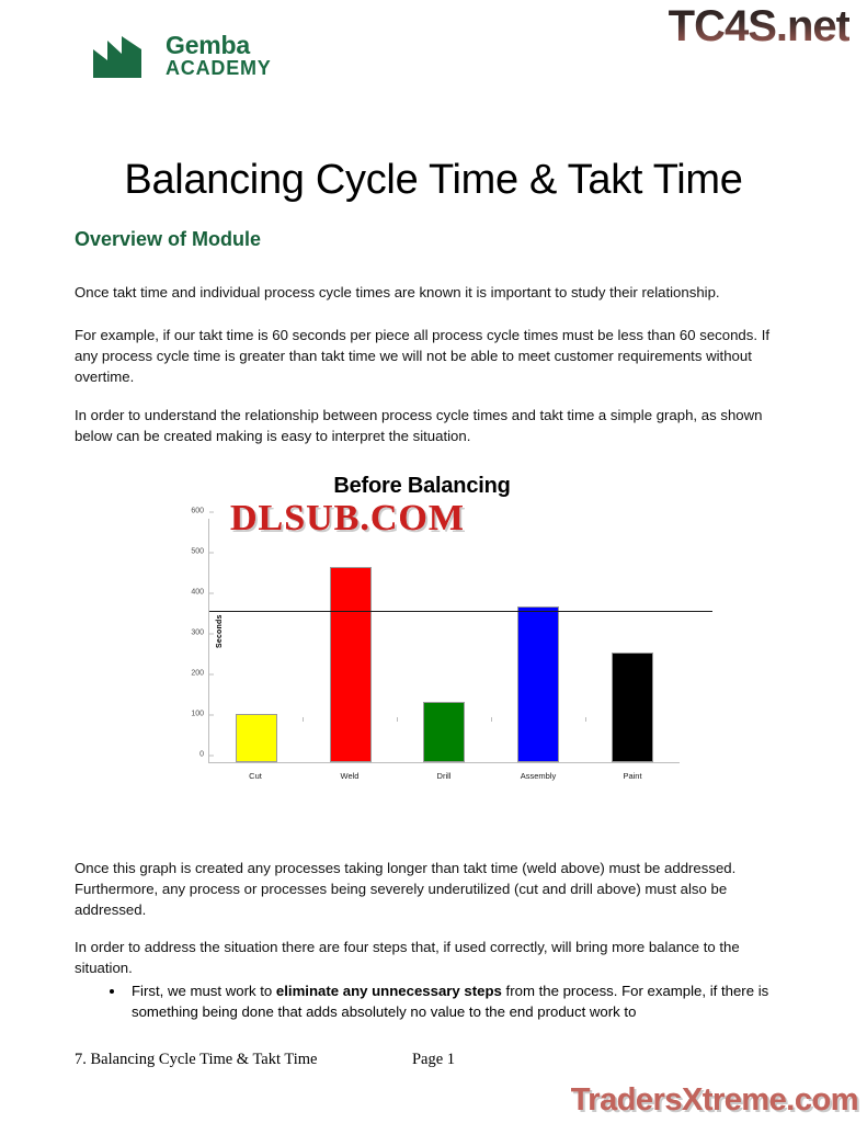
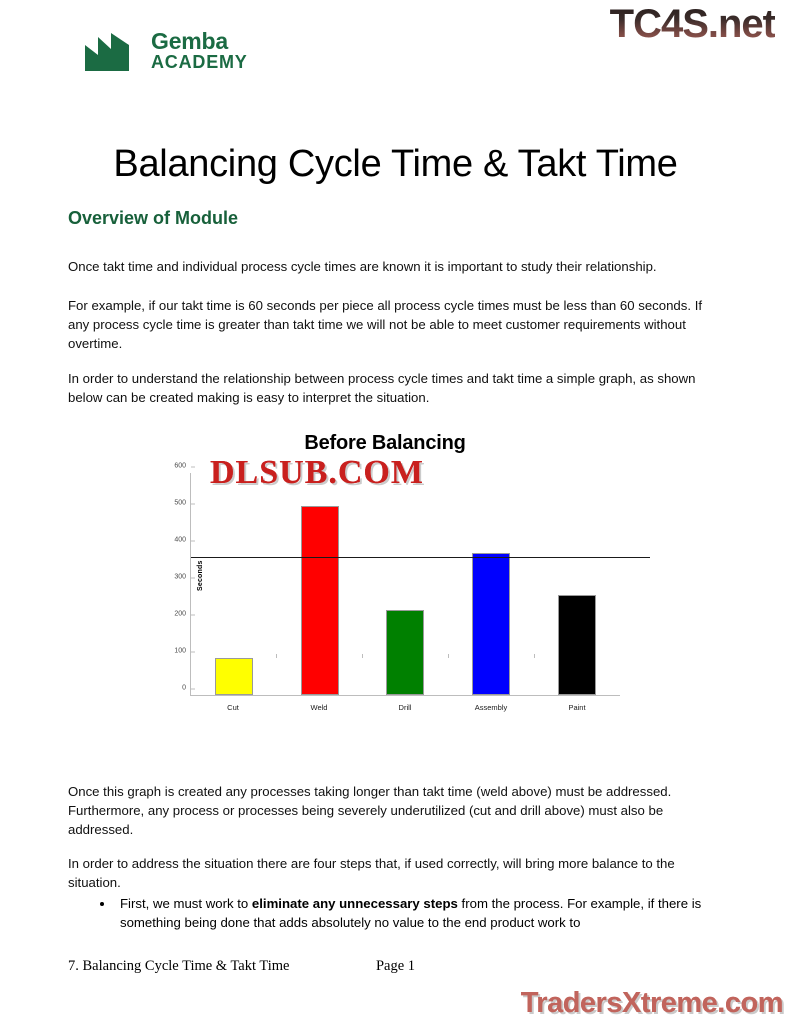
Cut: 120 -> 100
Weld: 480 -> 510
Drill: 150 -> 230
